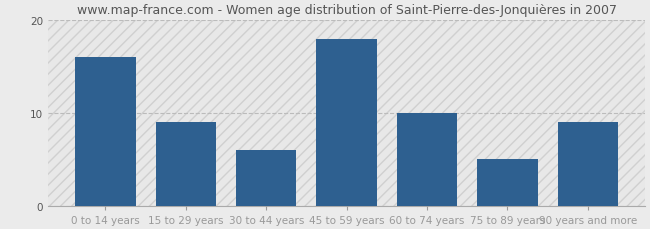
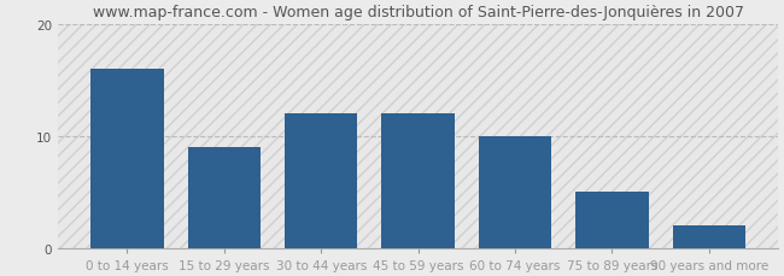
30 to 44 years: 6 -> 12
45 to 59 years: 18 -> 12
90 years and more: 9 -> 2
